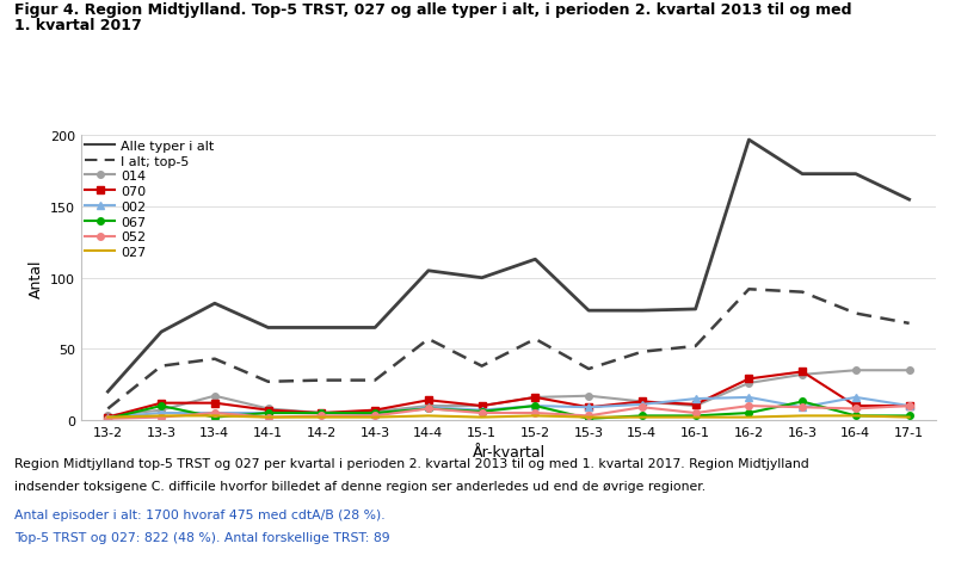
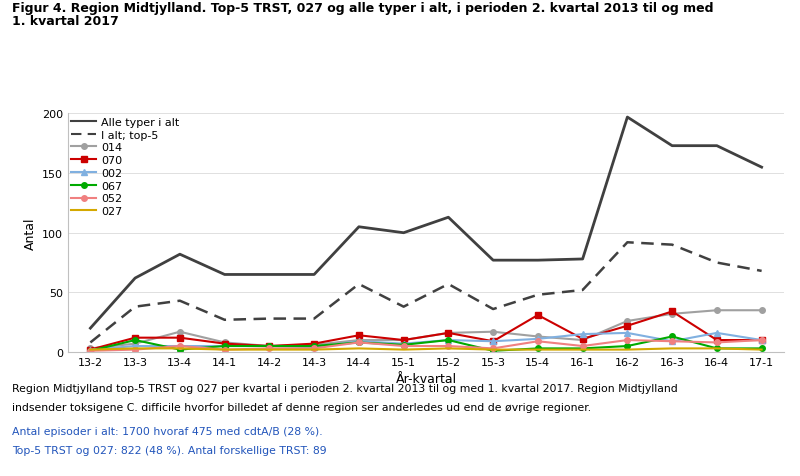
070/15-4: 13 -> 31
070/16-2: 29 -> 22
